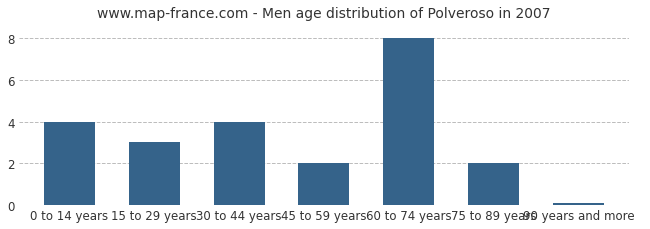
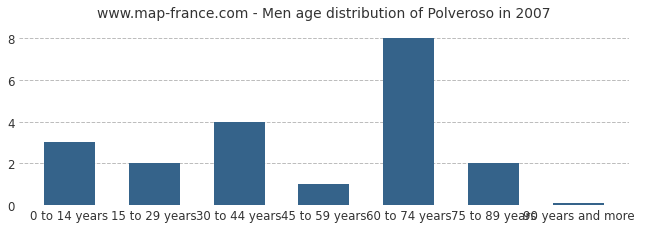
0 to 14 years: 4.00 -> 3.00
15 to 29 years: 3.00 -> 2.00
45 to 59 years: 2.00 -> 1.00
